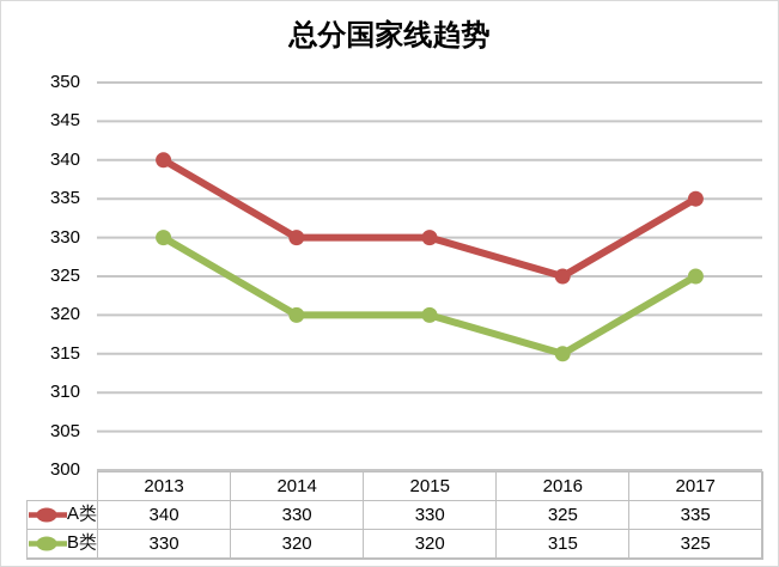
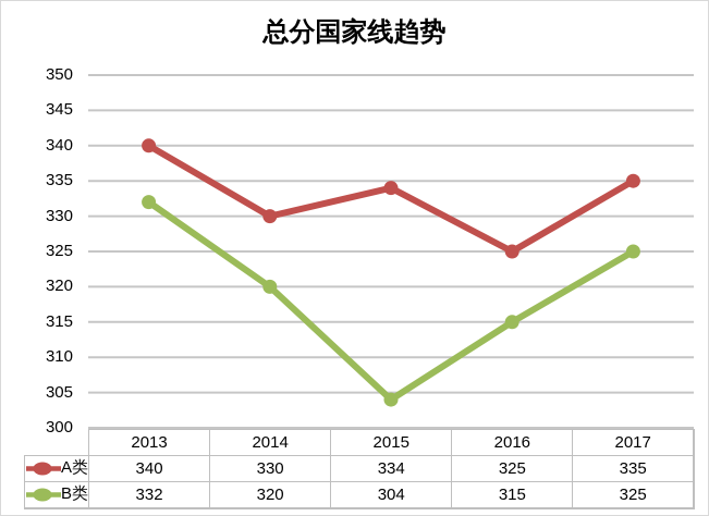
B类/2013: 330 -> 332
A类/2015: 330 -> 334
B类/2015: 320 -> 304
